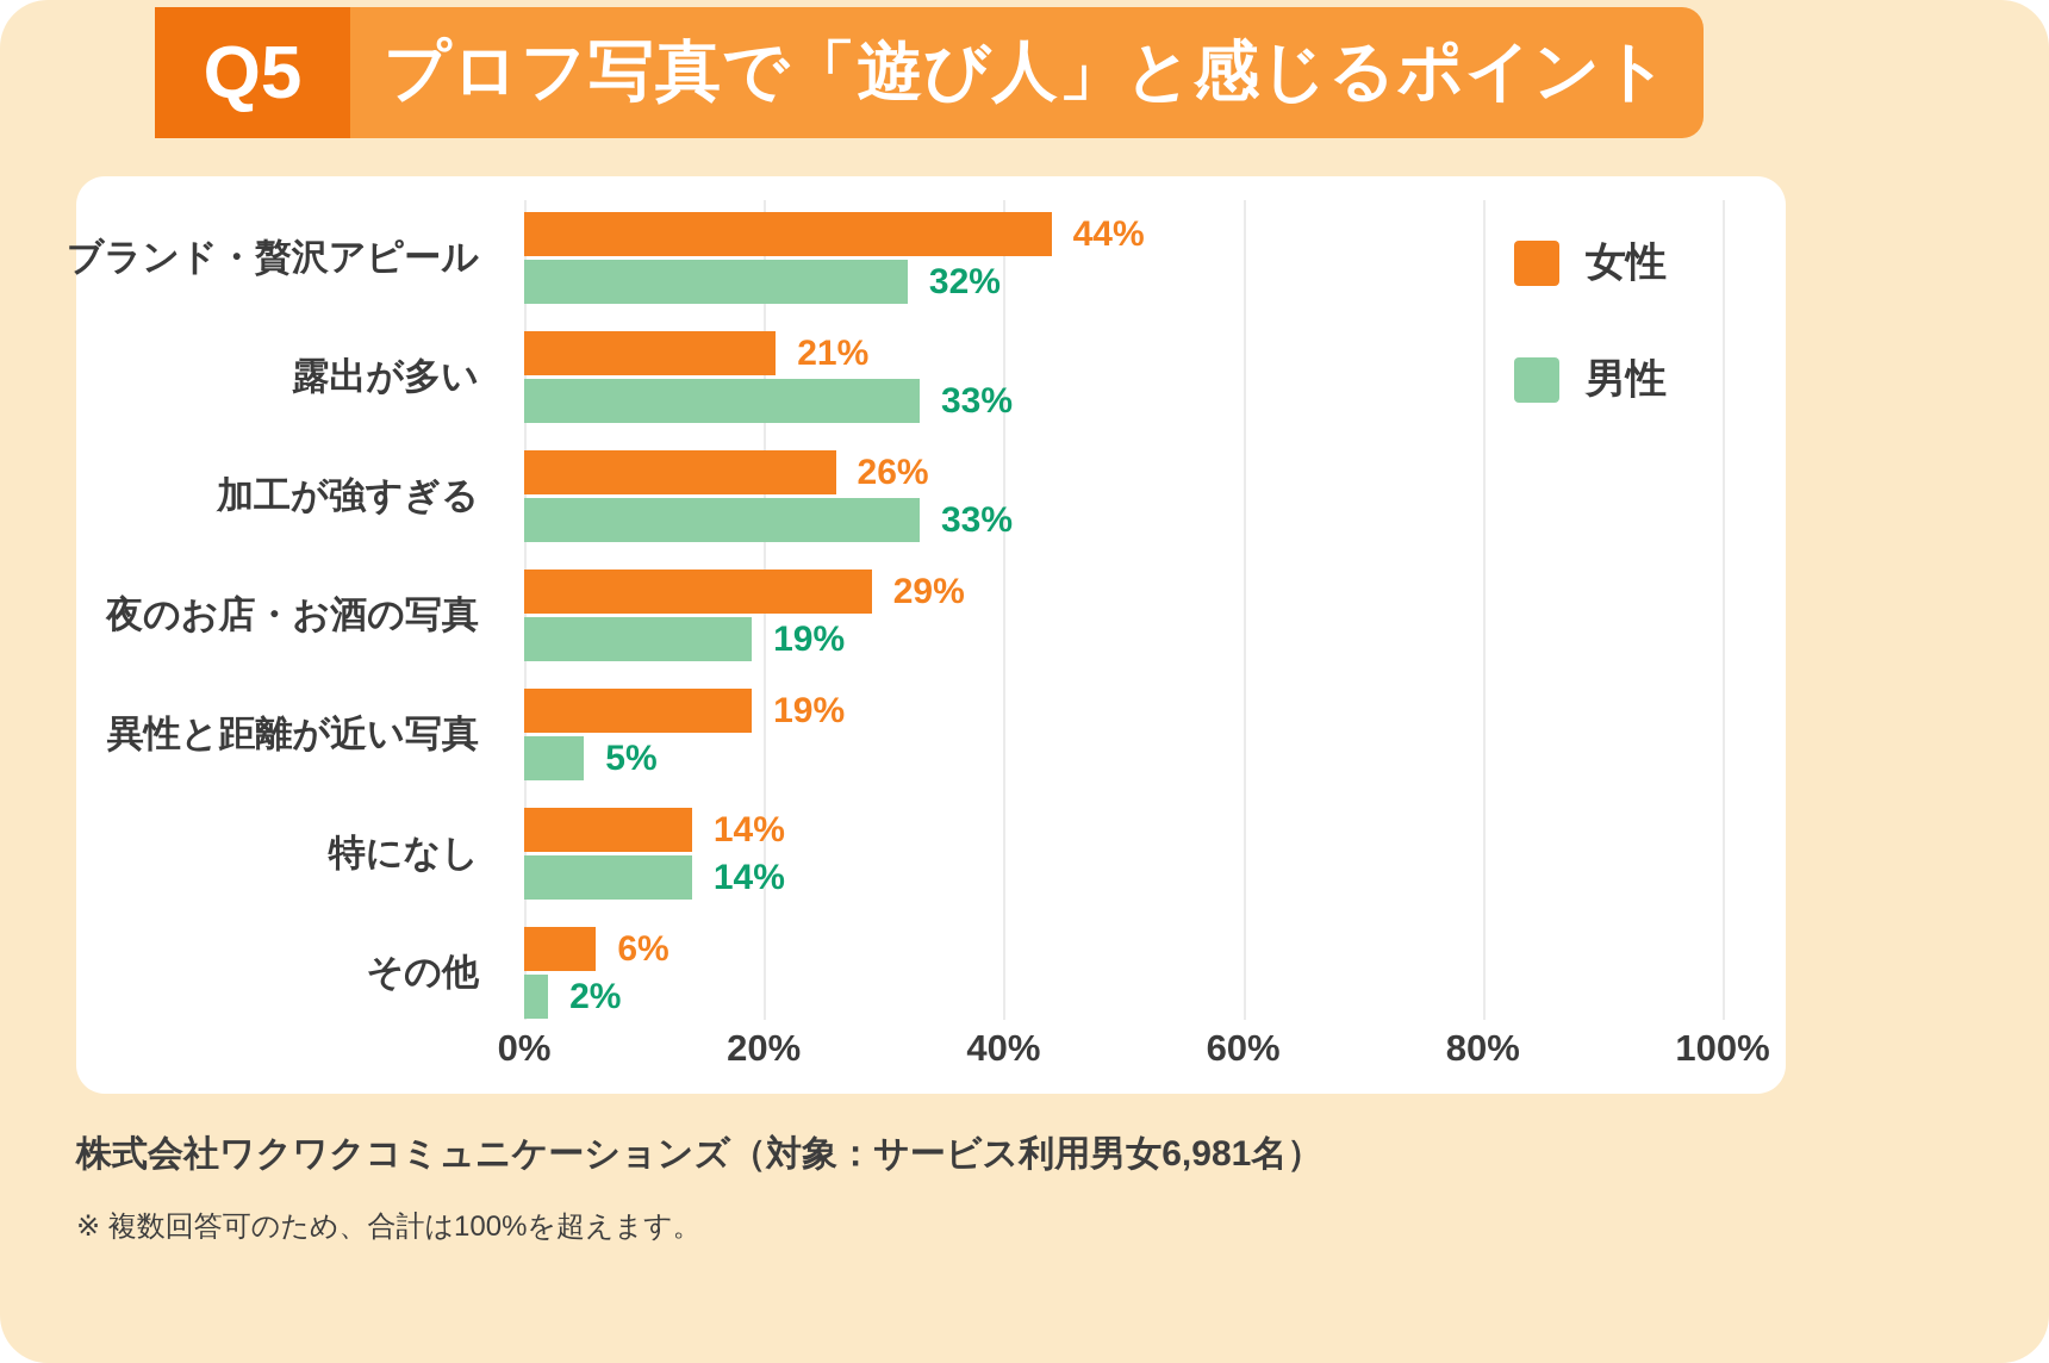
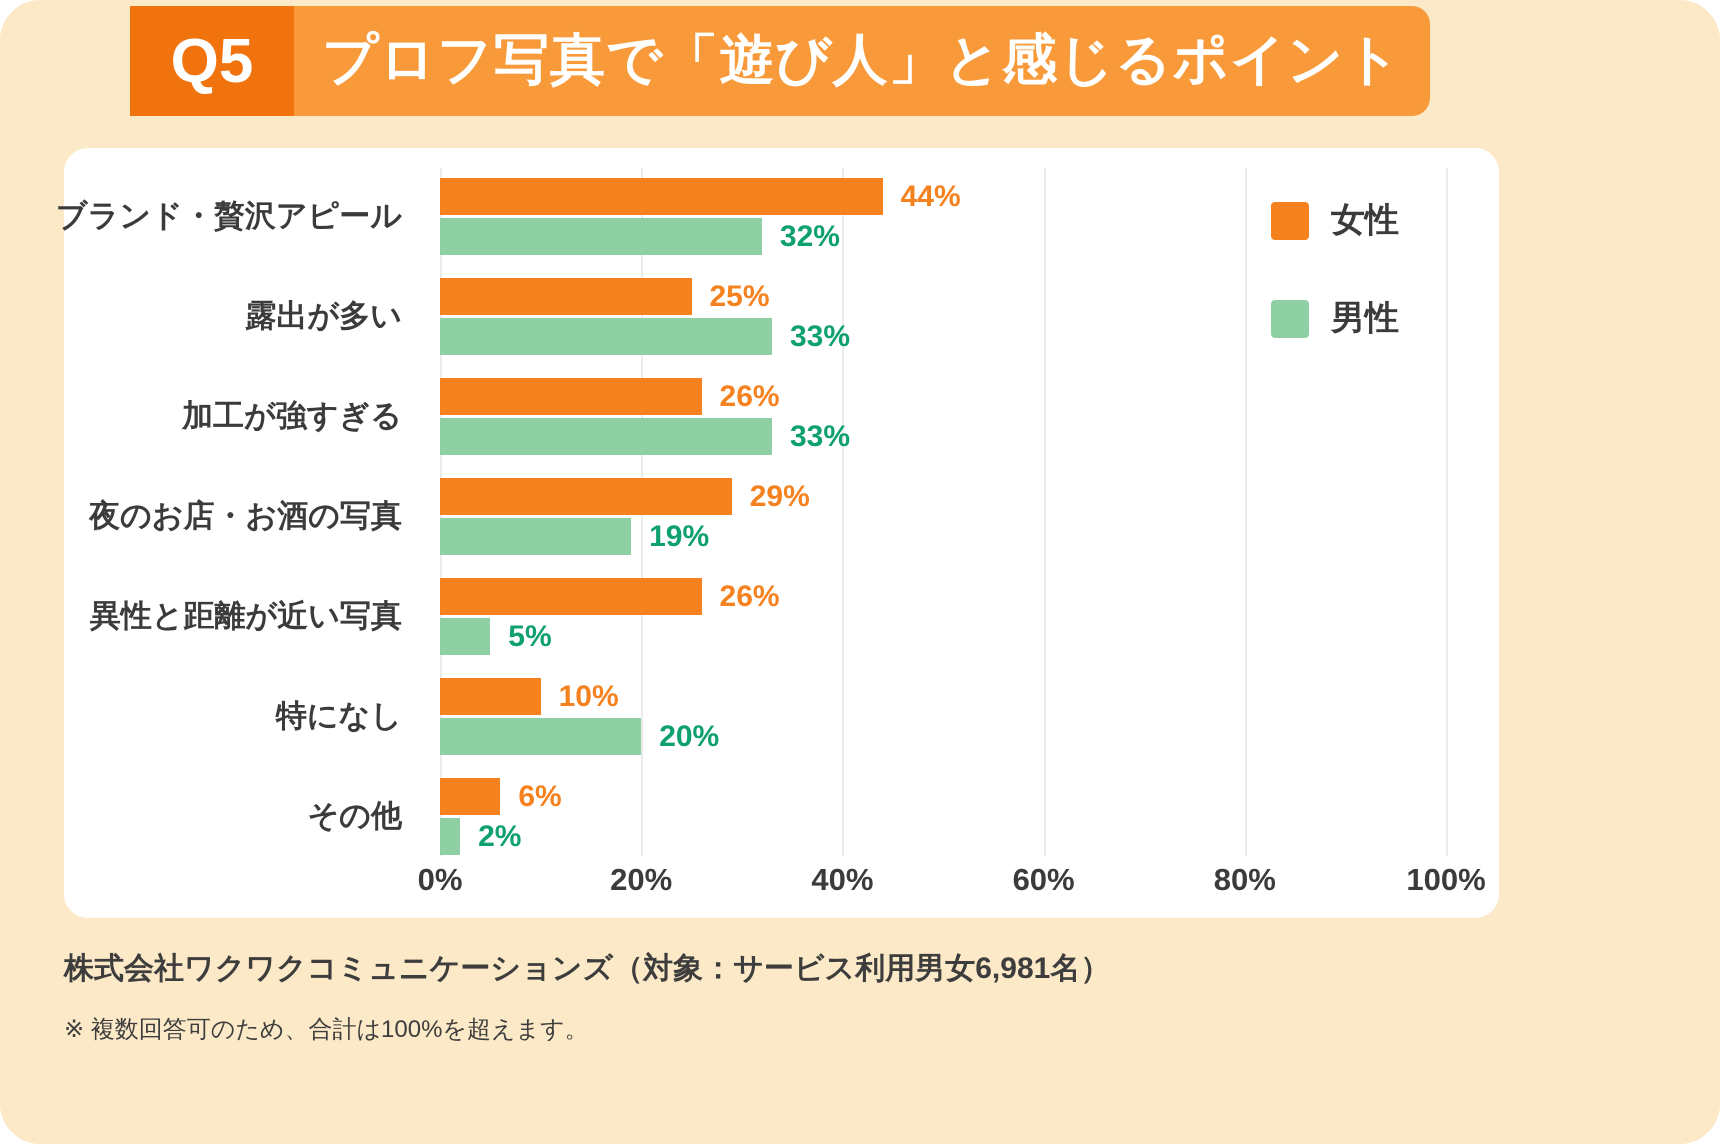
女性/露出が多い: 21% -> 25%
女性/異性と距離が近い写真: 19% -> 26%
女性/特になし: 14% -> 10%
男性/特になし: 14% -> 20%
